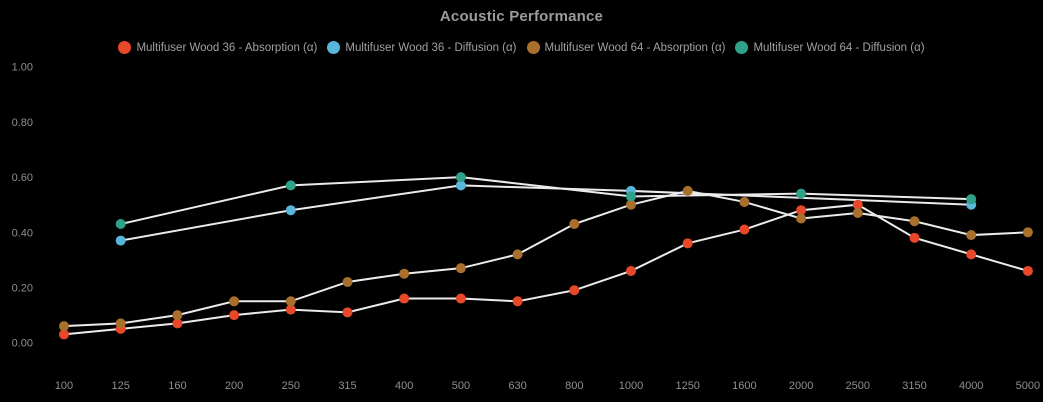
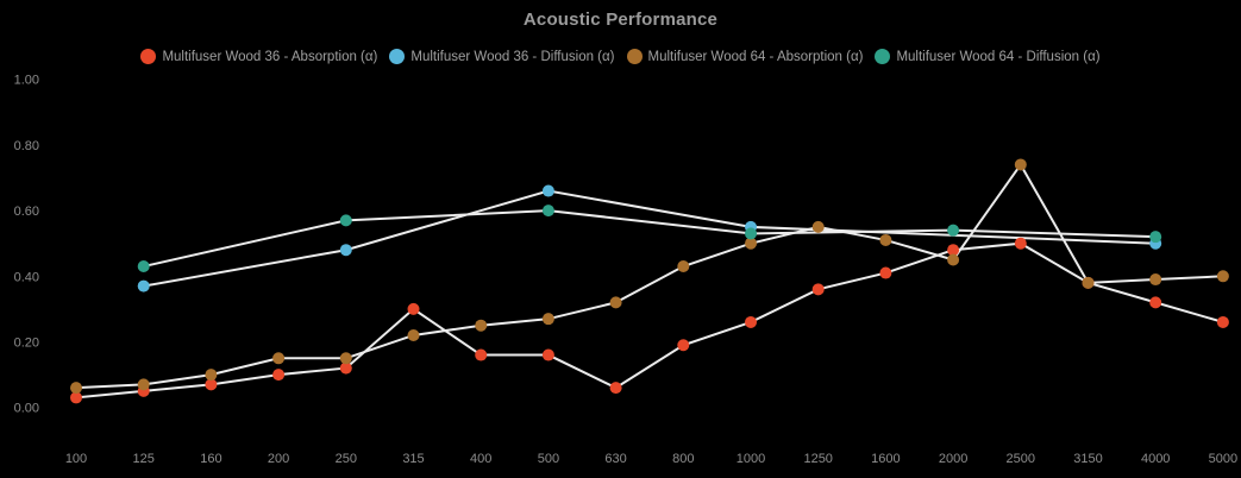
Multifuser Wood 36 - Absorption (α)/315: 0.11 -> 0.30
Multifuser Wood 36 - Diffusion (α)/500: 0.57 -> 0.66
Multifuser Wood 36 - Absorption (α)/630: 0.15 -> 0.06
Multifuser Wood 64 - Absorption (α)/2500: 0.47 -> 0.74
Multifuser Wood 64 - Absorption (α)/3150: 0.44 -> 0.38
